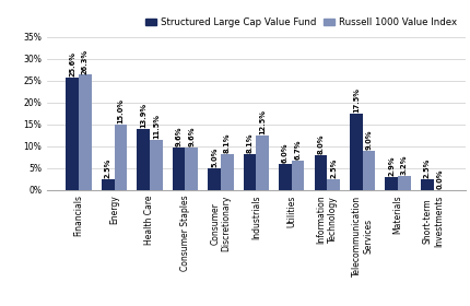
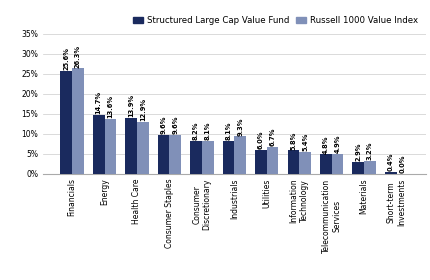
Structured Large Cap Value Fund/Energy: 2.5% -> 14.7%
Russell 1000 Value Index/Energy: 15.0% -> 13.6%
Russell 1000 Value Index/Health Care: 11.5% -> 12.9%
Structured Large Cap Value Fund/Consumer Discretionary: 5.0% -> 8.2%
Russell 1000 Value Index/Industrials: 12.5% -> 9.3%
Structured Large Cap Value Fund/Information Technology: 8.0% -> 5.8%
Russell 1000 Value Index/Information Technology: 2.5% -> 5.4%
Structured Large Cap Value Fund/Telecommunication Services: 17.5% -> 4.8%
Russell 1000 Value Index/Telecommunication Services: 9.0% -> 4.9%
Structured Large Cap Value Fund/Short-term Investments: 2.5% -> 0.4%
